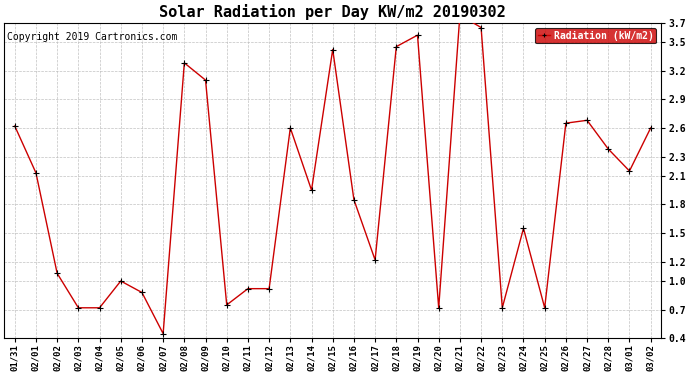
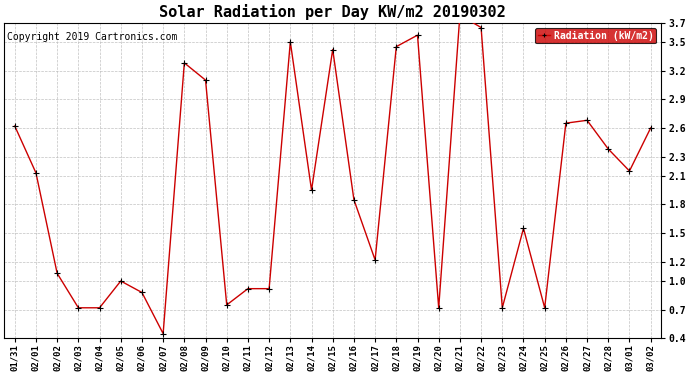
02/13: 2.60 -> 3.50
